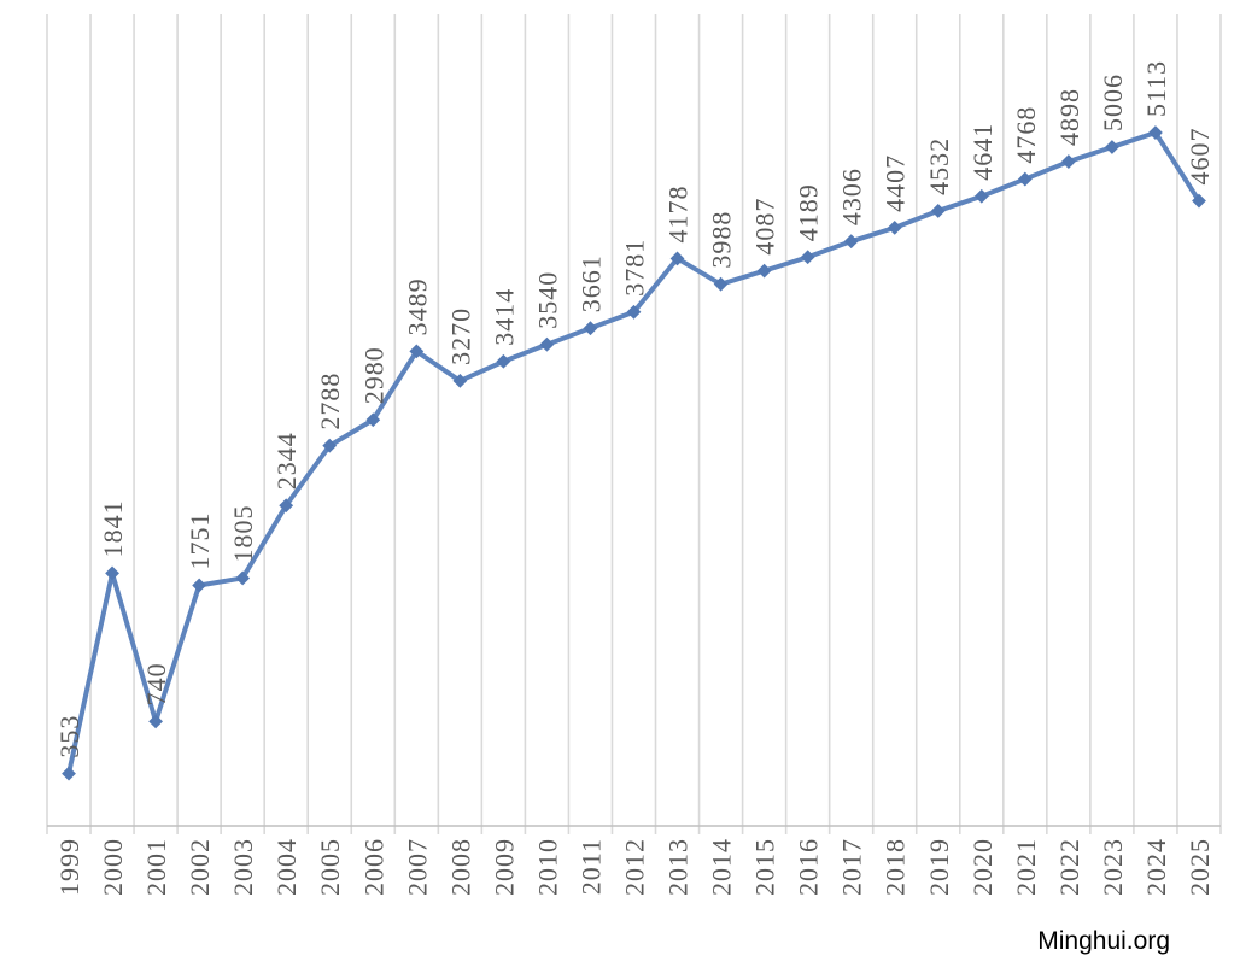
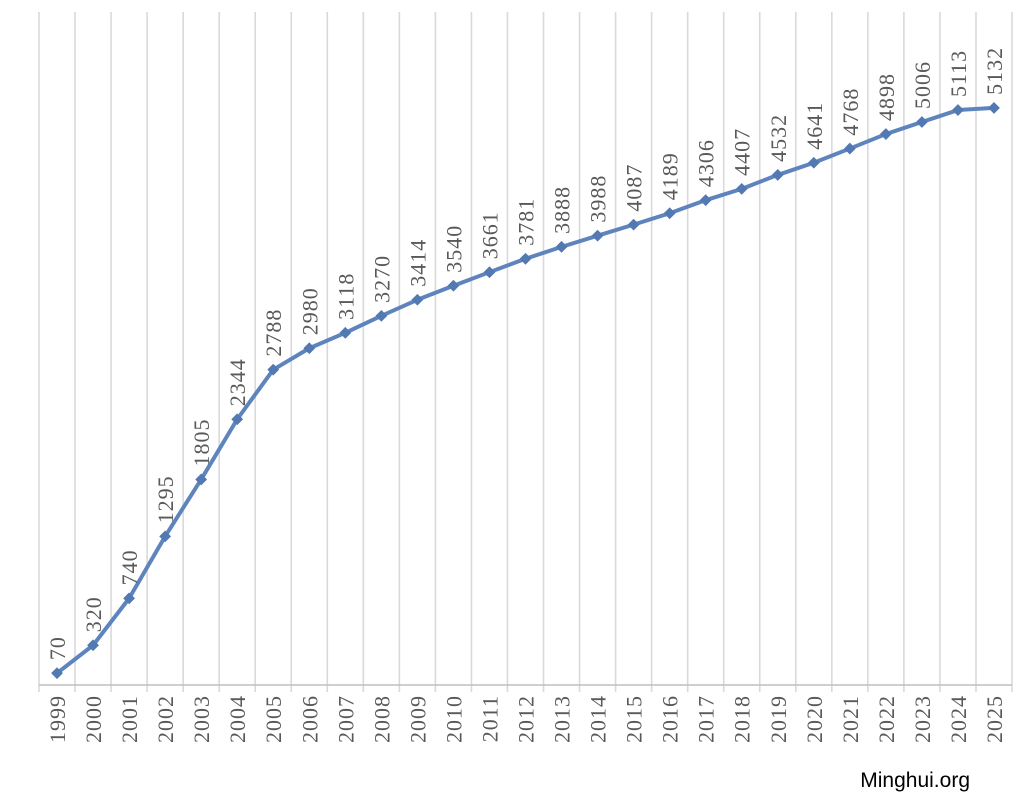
1999: 353 -> 70
2000: 1841 -> 320
2002: 1751 -> 1295
2007: 3489 -> 3118
2013: 4178 -> 3888
2025: 4607 -> 5132
